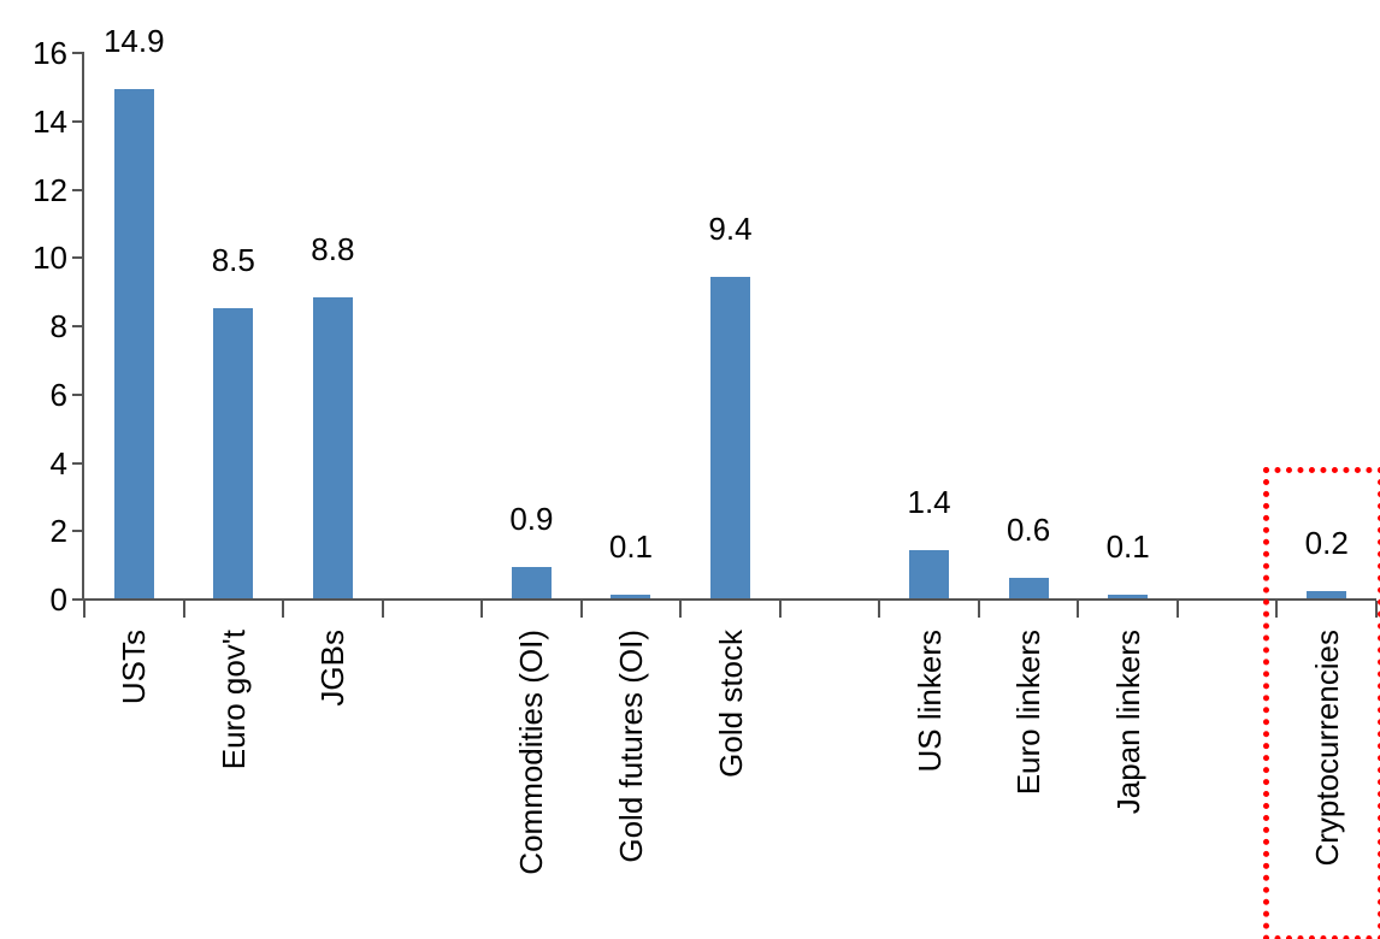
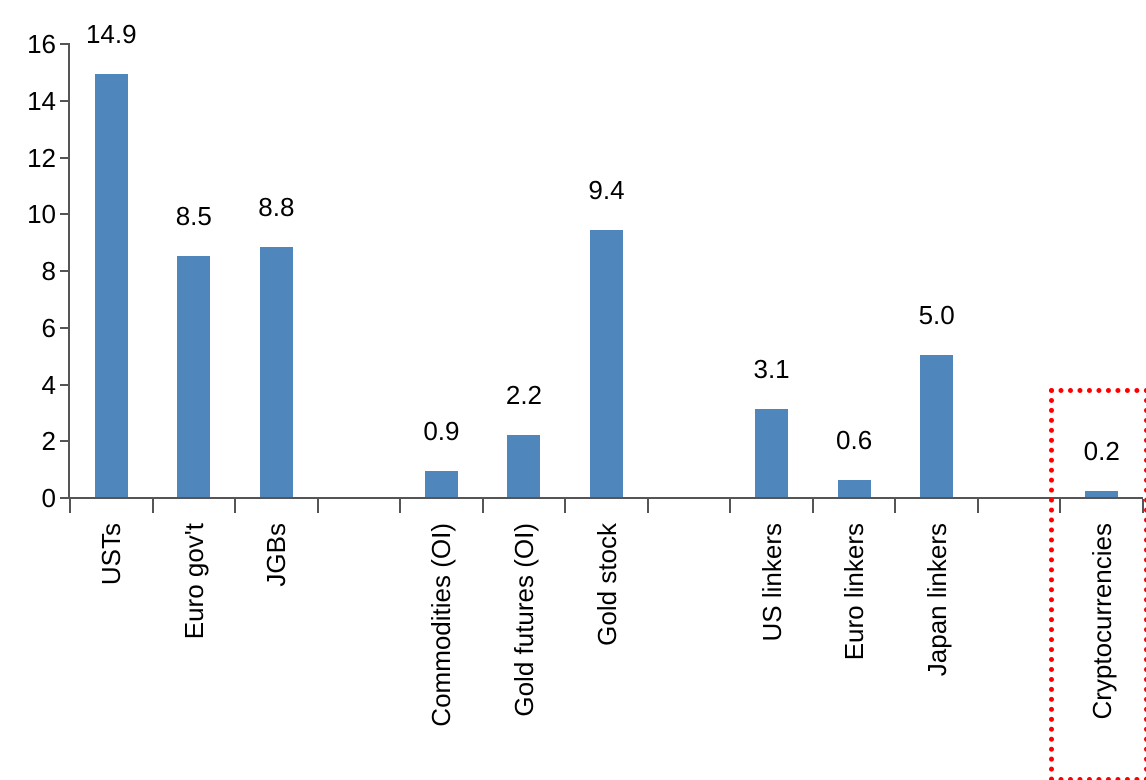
Gold futures (OI): 0.1 -> 2.2
US linkers: 1.4 -> 3.1
Japan linkers: 0.1 -> 5.0
